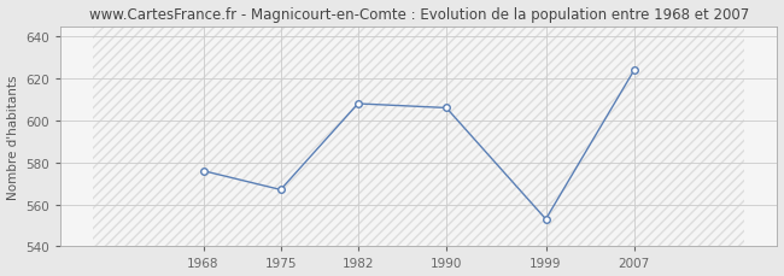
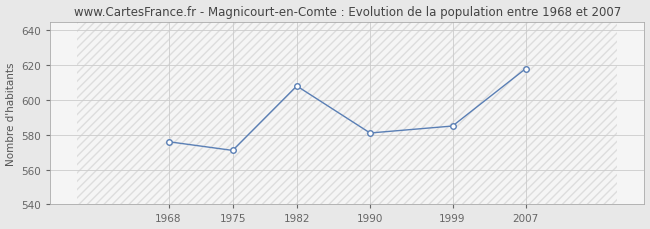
1975: 567 -> 571
1990: 606 -> 581
1999: 553 -> 585
2007: 624 -> 618
